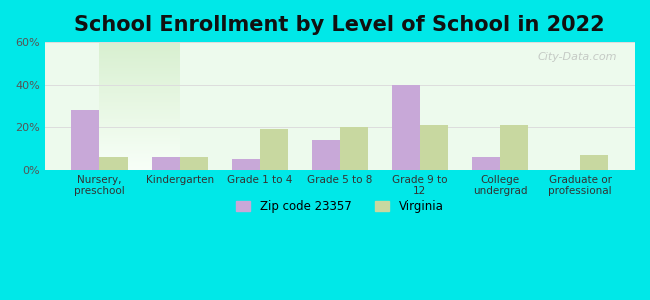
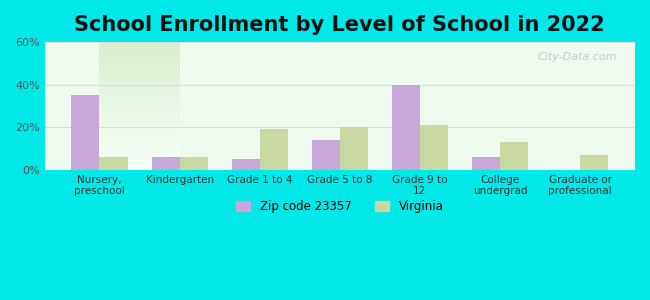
Zip code 23357/Nursery, preschool: 28% -> 35%
Virginia/College undergrad: 21% -> 13%
